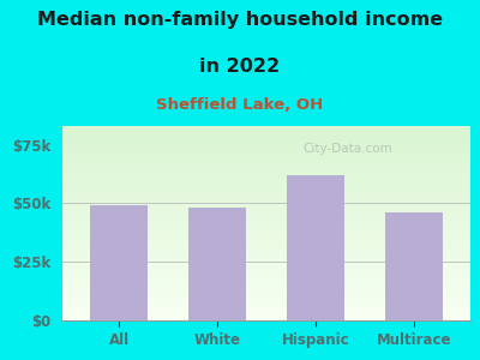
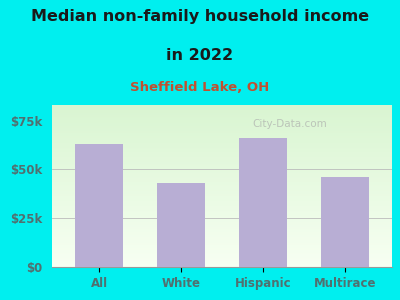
All: $49k -> $63k
White: $48k -> $43k
Hispanic: $62k -> $66k
